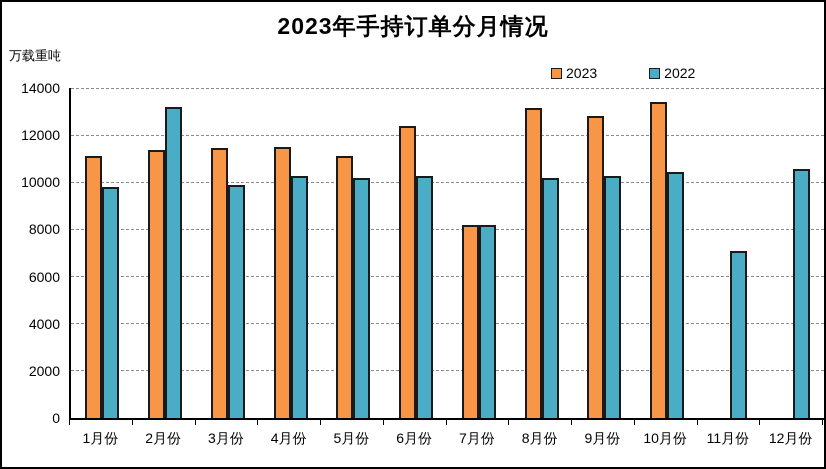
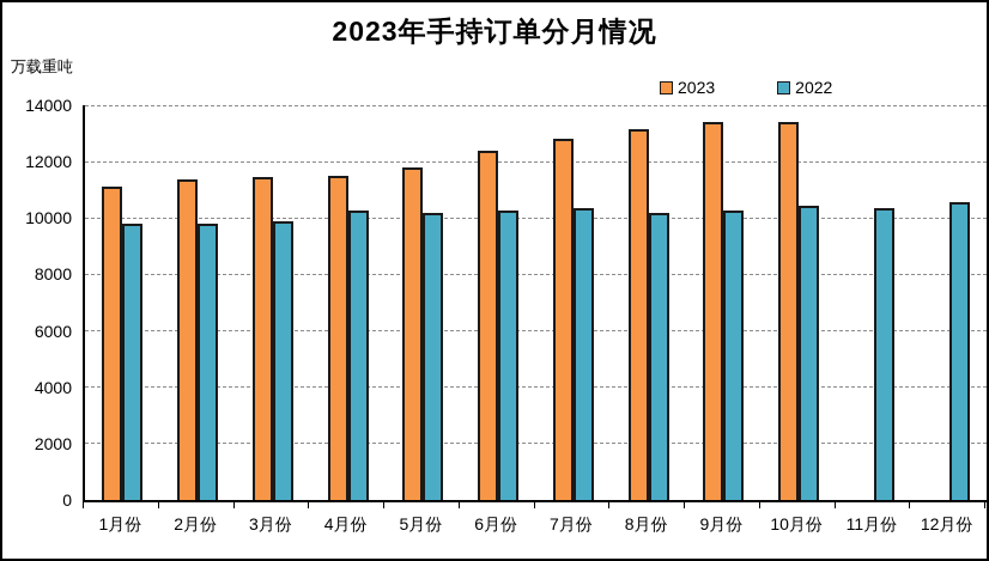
2022/2月份: 13200 -> 9800
2023/5月份: 11100 -> 11800
2023/7月份: 8200 -> 12800
2022/7月份: 8200 -> 10400
2023/9月份: 12800 -> 13400
2022/11月份: 7100 -> 10400
